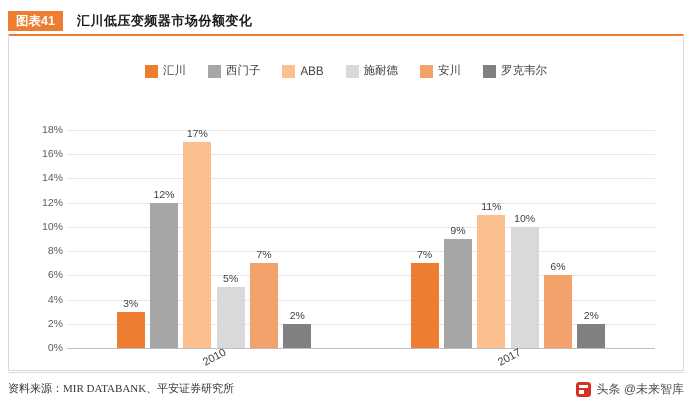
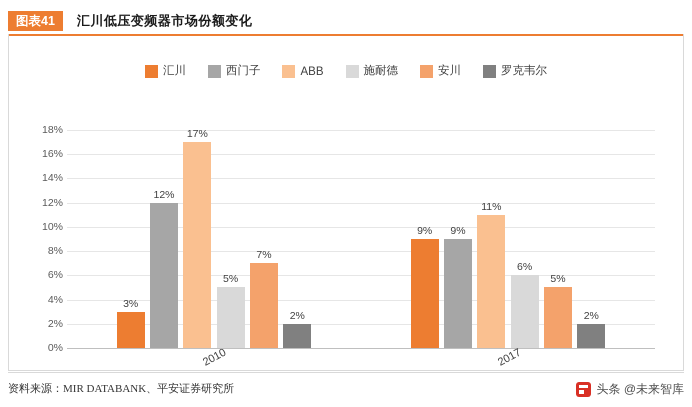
汇川/2017: 7% -> 9%
施耐德/2017: 10% -> 6%
安川/2017: 6% -> 5%
